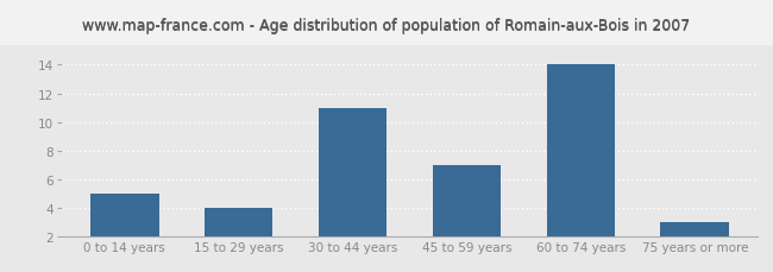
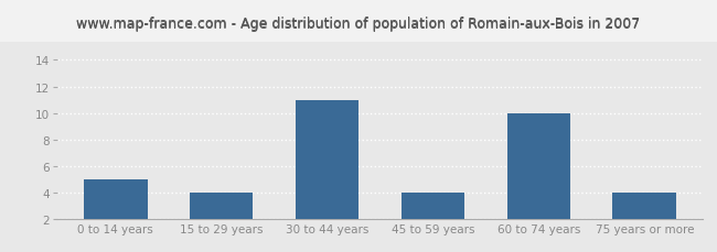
45 to 59 years: 7 -> 4
60 to 74 years: 14 -> 10
75 years or more: 3 -> 4
